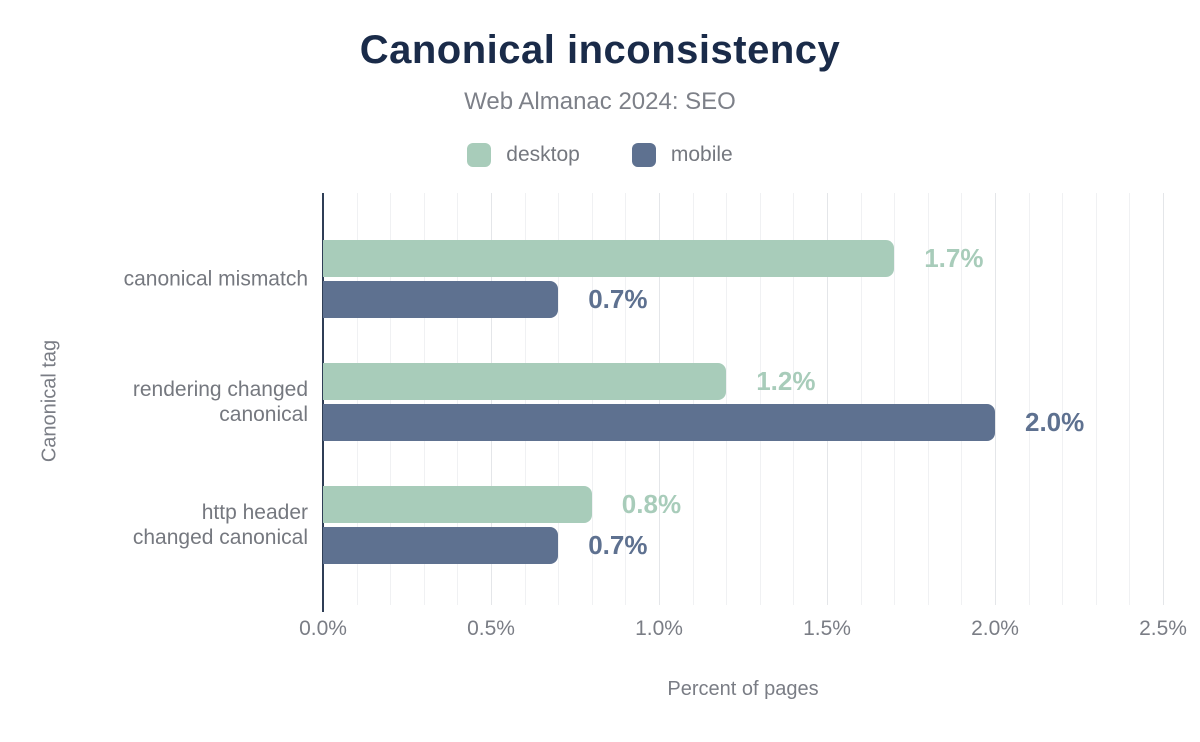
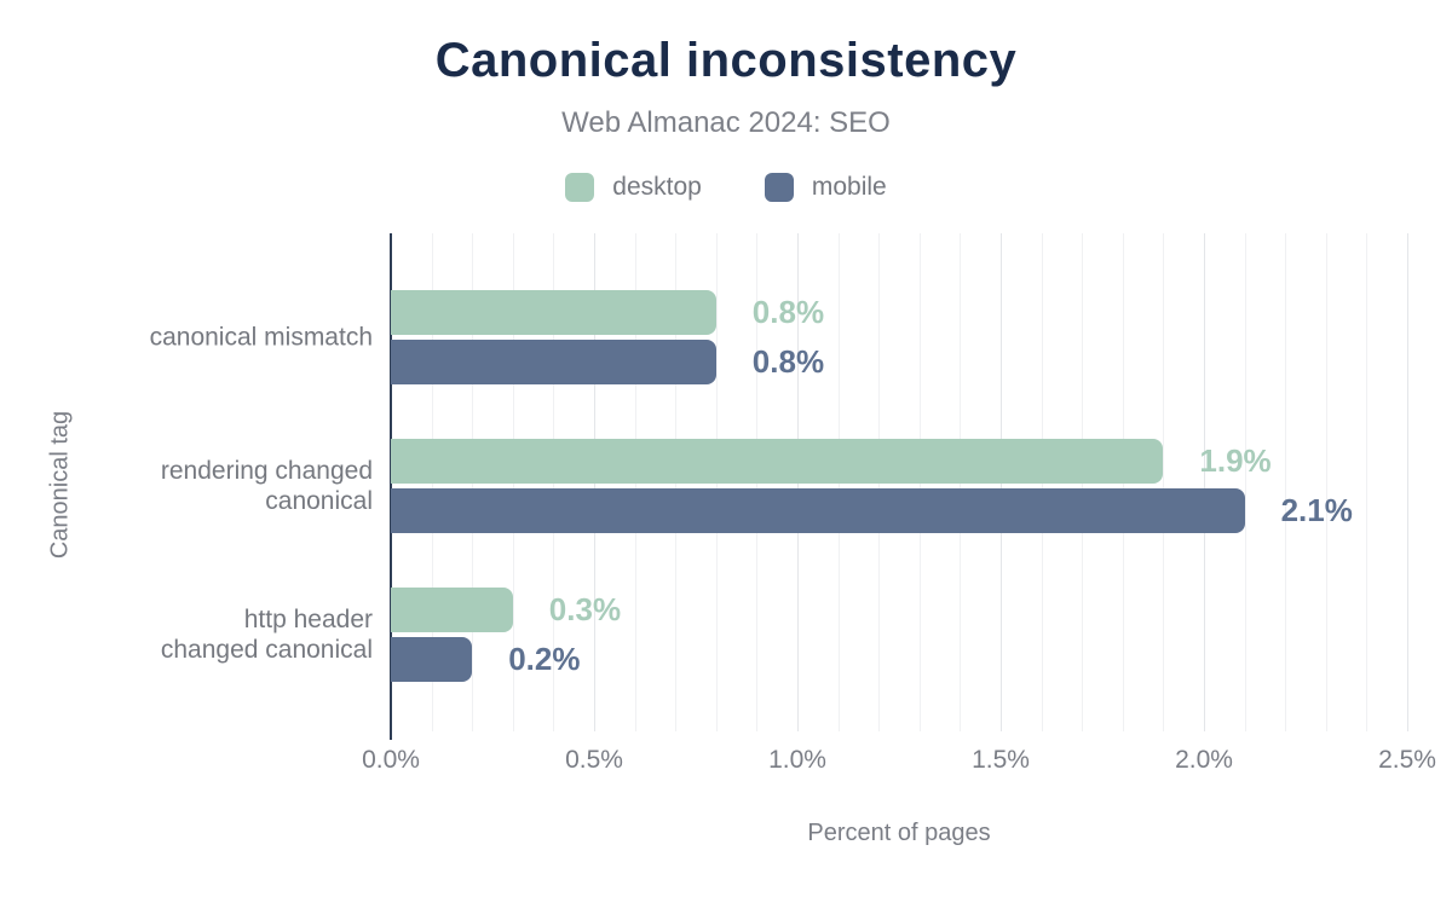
desktop/canonical mismatch: 1.7% -> 0.8%
mobile/canonical mismatch: 0.7% -> 0.8%
desktop/rendering changed canonical: 1.2% -> 1.9%
mobile/rendering changed canonical: 2.0% -> 2.1%
desktop/http header changed canonical: 0.8% -> 0.3%
mobile/http header changed canonical: 0.7% -> 0.2%
